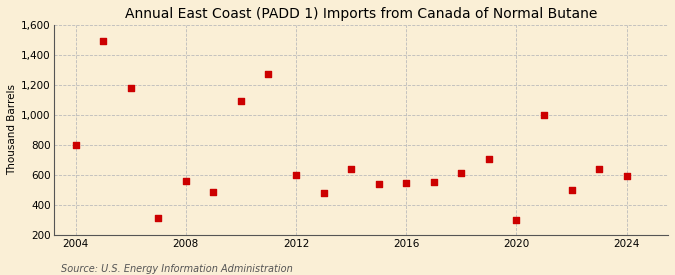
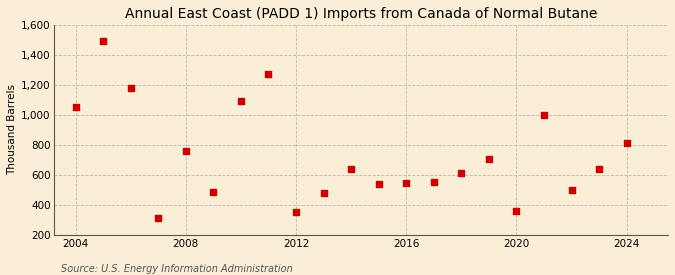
2004: 800 -> 1,050
2008: 560 -> 760
2012: 600 -> 350
2020: 300 -> 360
2024: 590 -> 810
